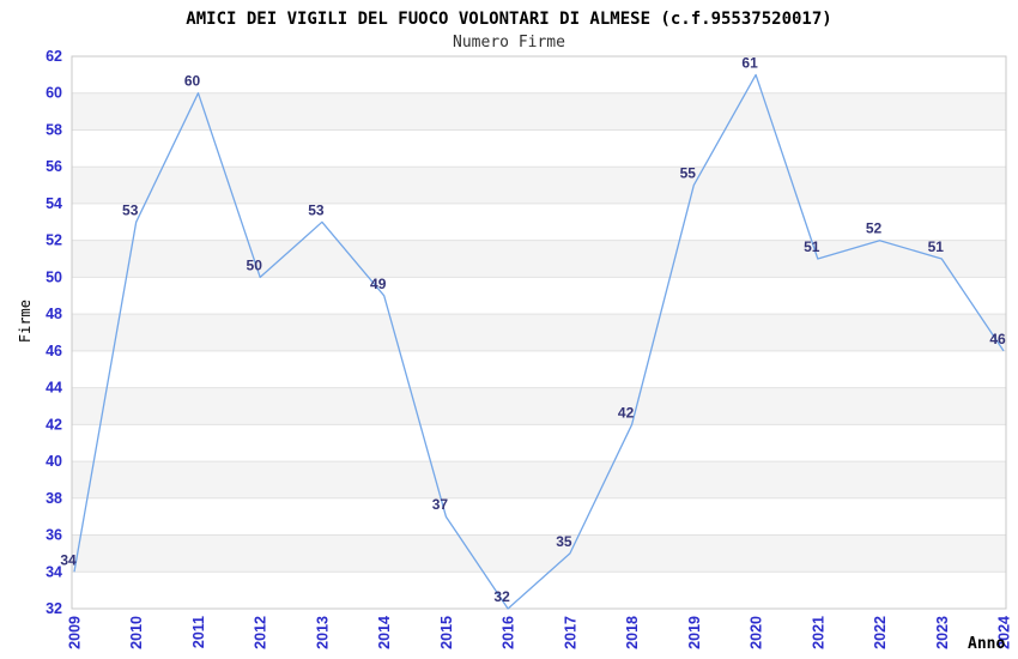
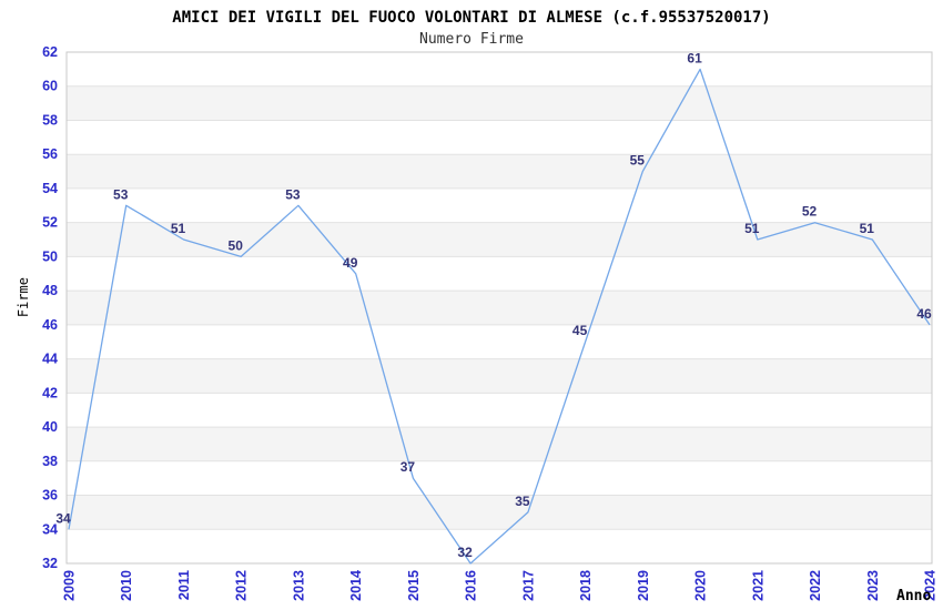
2011: 60 -> 51
2018: 42 -> 45
